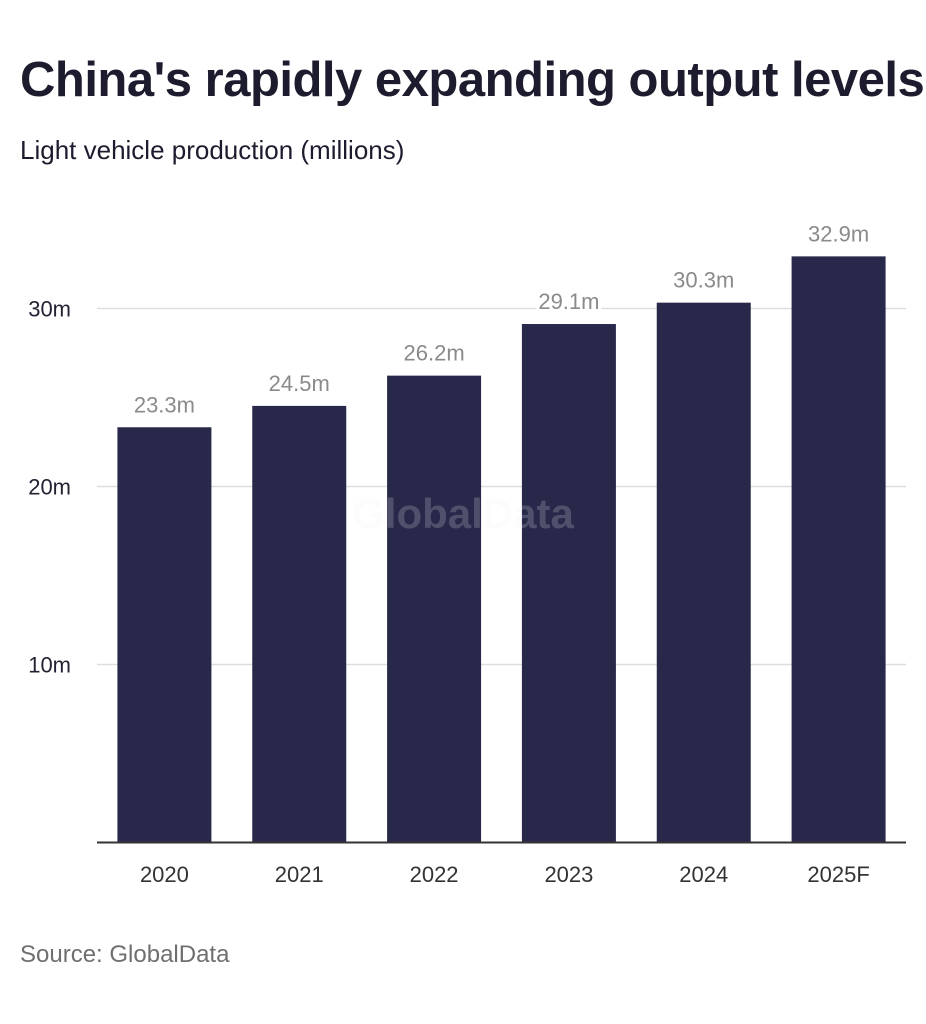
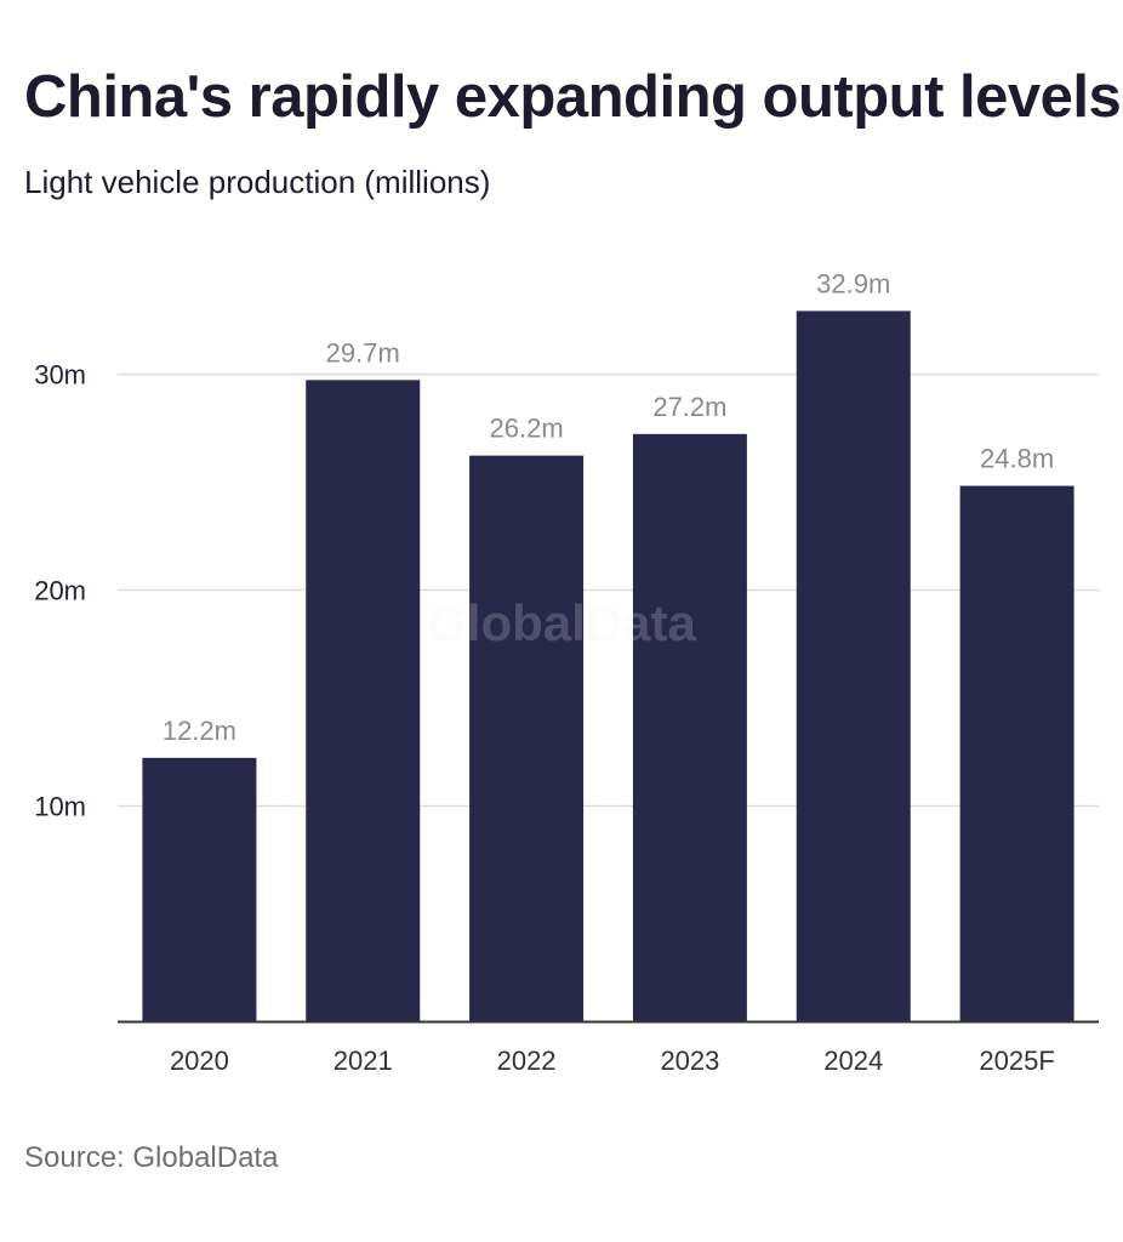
2020: 23.3m -> 12.2m
2021: 24.5m -> 29.7m
2023: 29.1m -> 27.2m
2024: 30.3m -> 32.9m
2025F: 32.9m -> 24.8m
